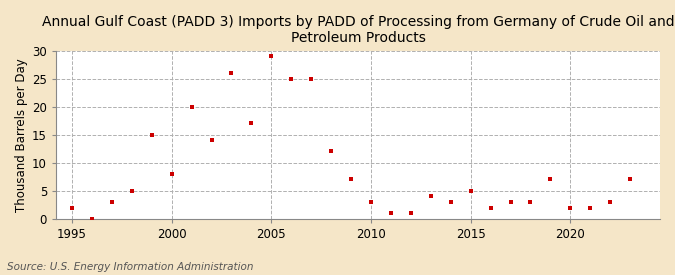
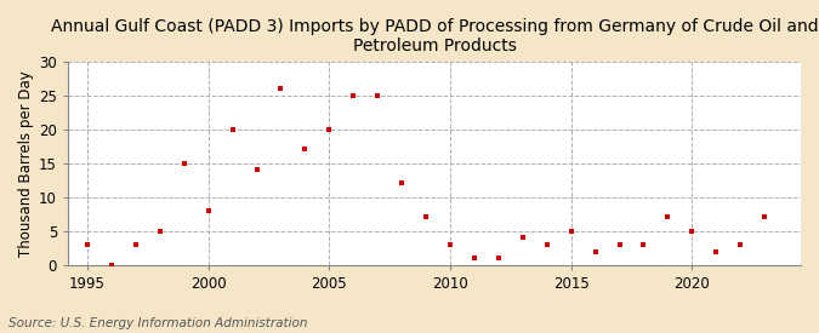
1995: 2 -> 3
2005: 29 -> 20
2020: 2 -> 5
